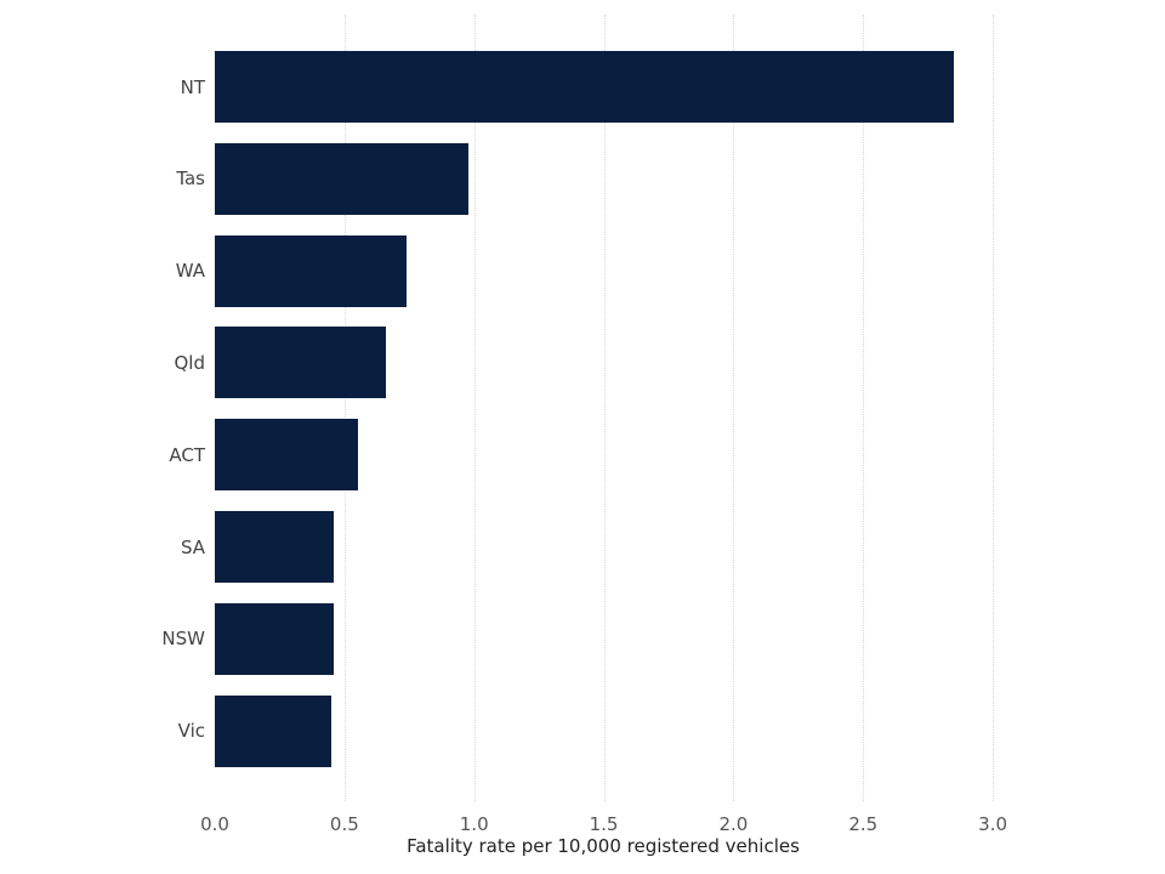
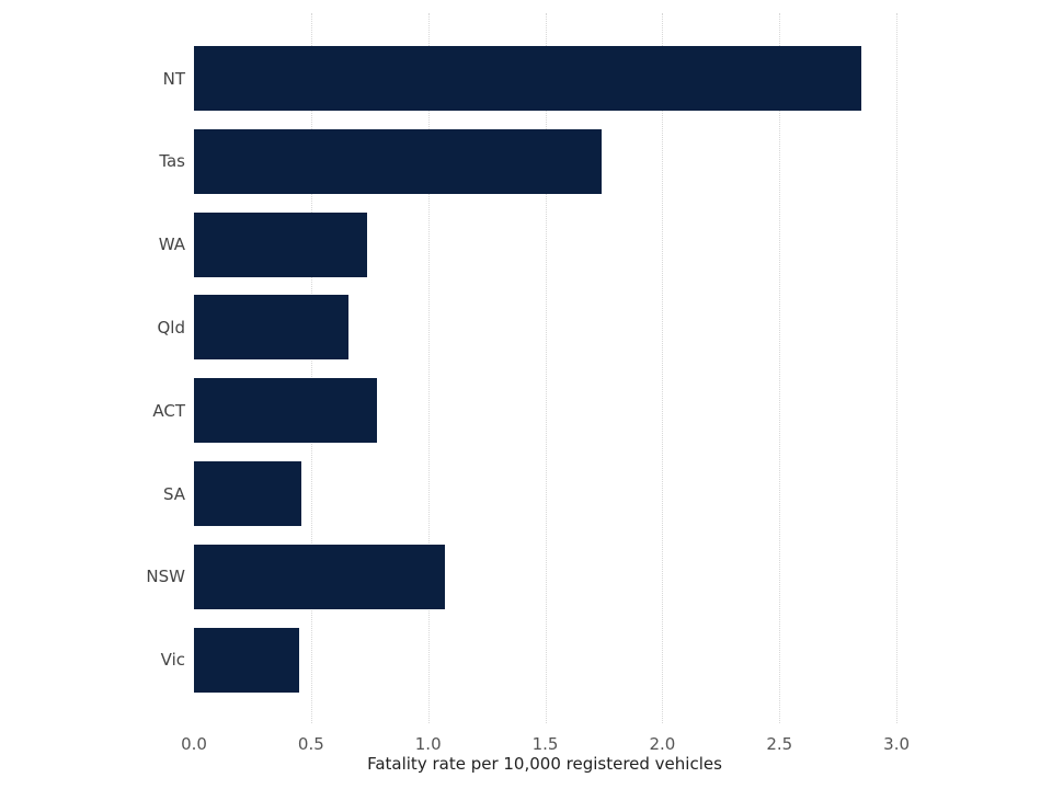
Tas: 0.98 -> 1.74
ACT: 0.55 -> 0.78
NSW: 0.46 -> 1.07
